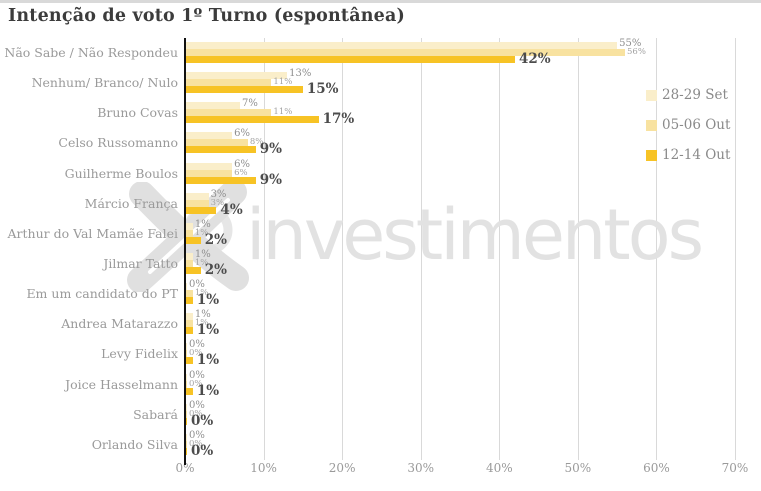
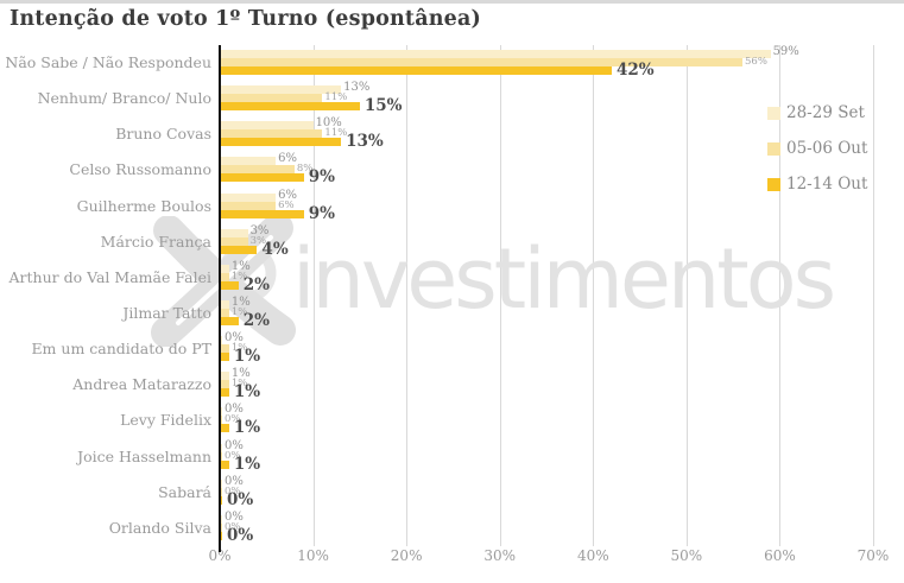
28-29 Set/Não Sabe / Não Respondeu: 55% -> 59%
28-29 Set/Bruno Covas: 7% -> 10%
12-14 Out/Bruno Covas: 17% -> 13%
